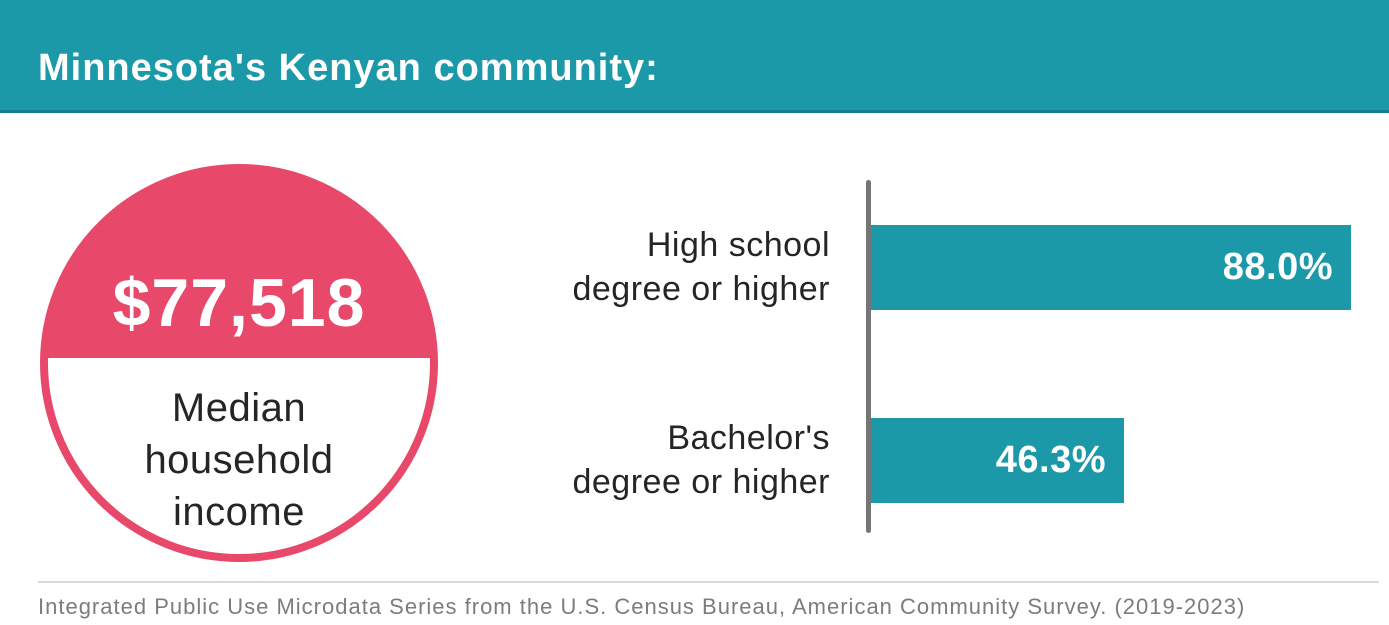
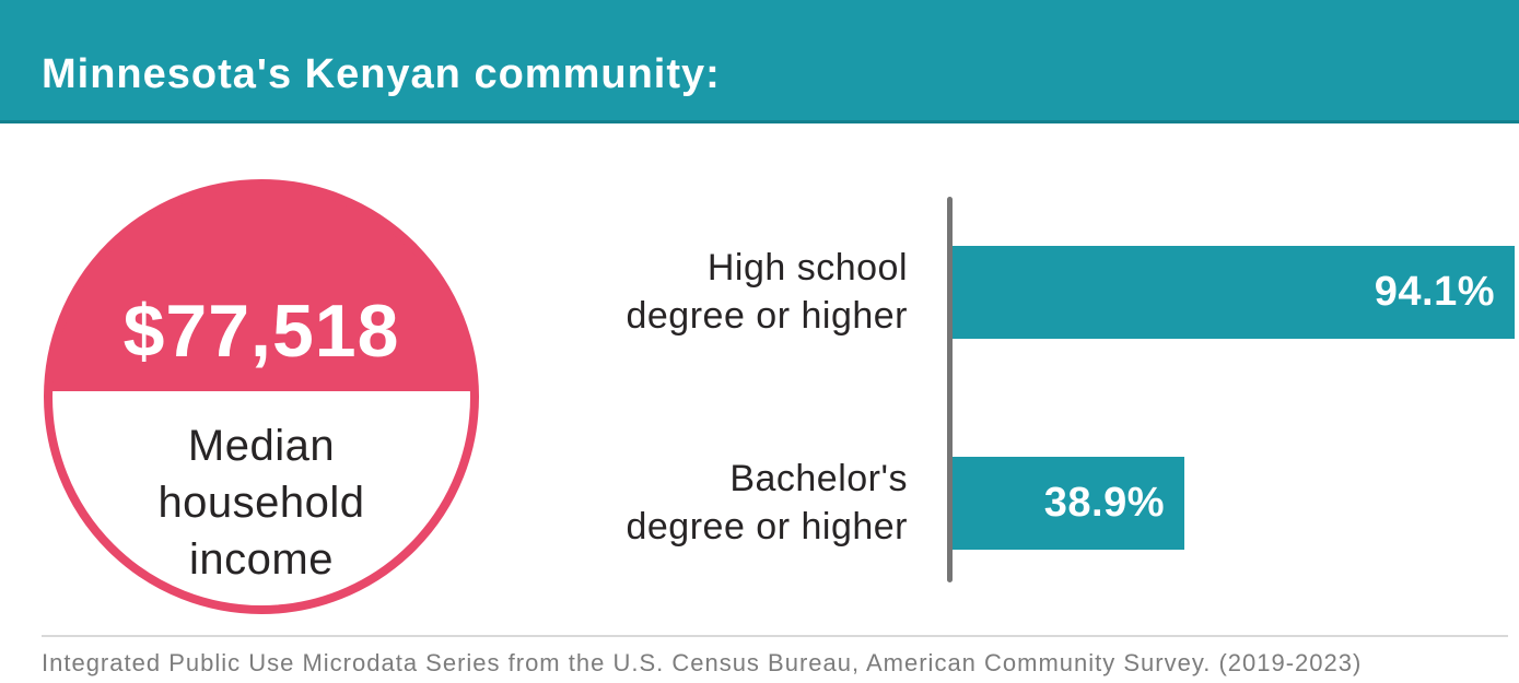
High school degree or higher: 88.0% -> 94.1%
Bachelor's degree or higher: 46.3% -> 38.9%
